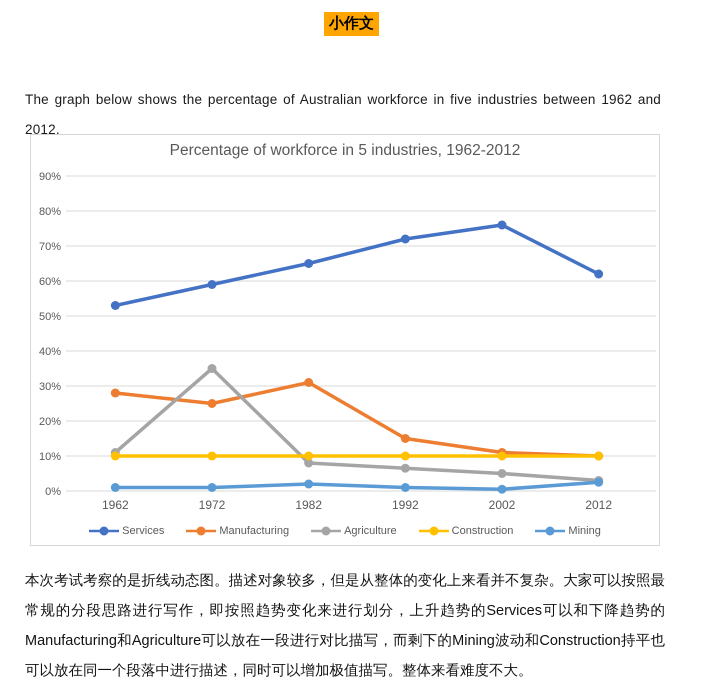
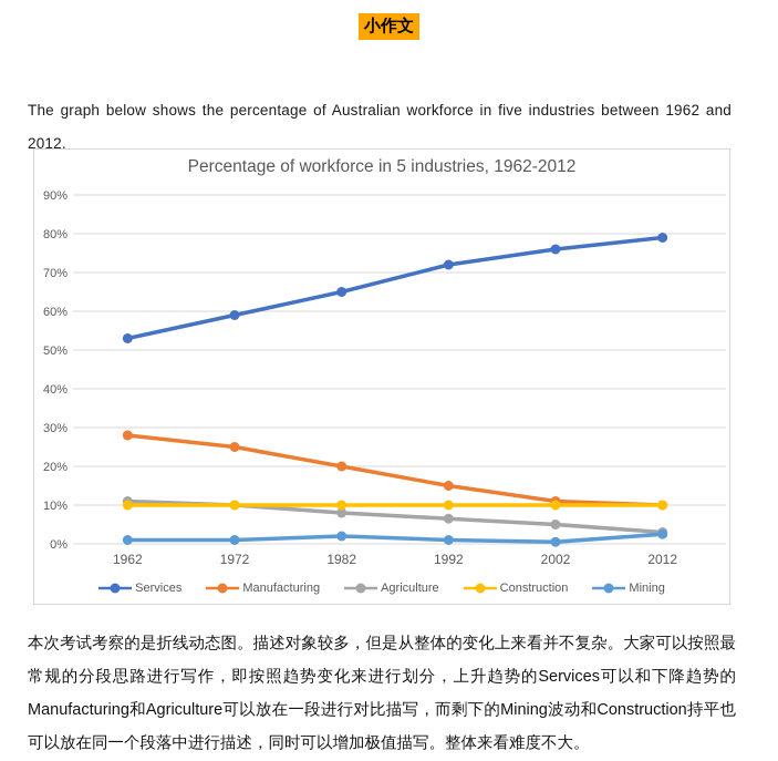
Agriculture/1972: 35% -> 10%
Manufacturing/1982: 31% -> 20%
Services/2012: 62% -> 79%
